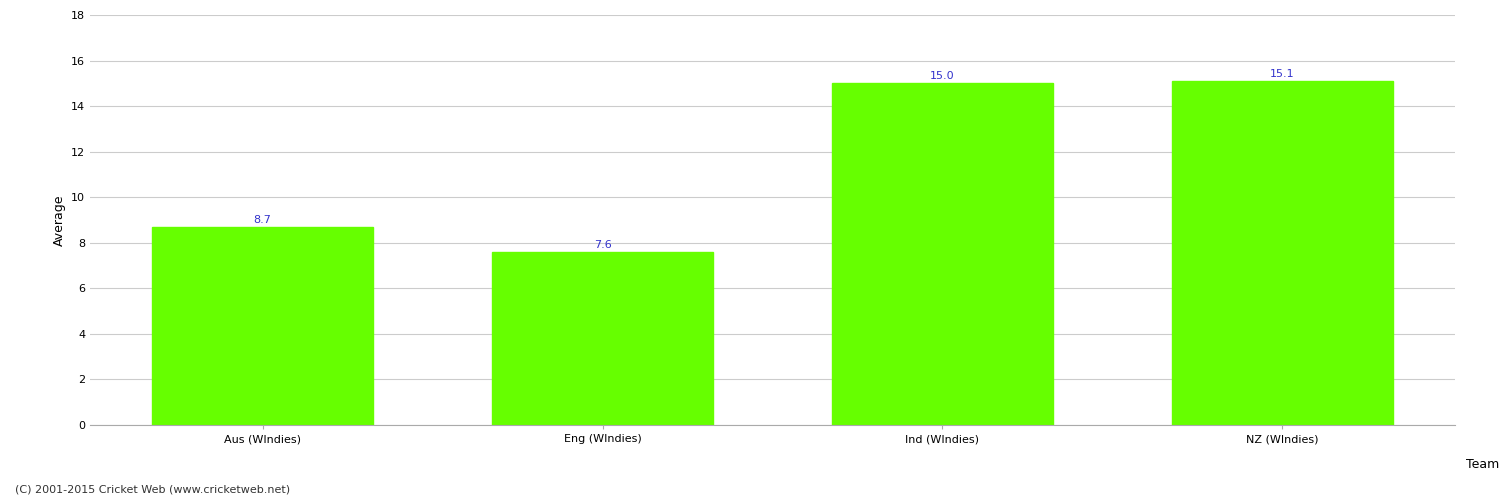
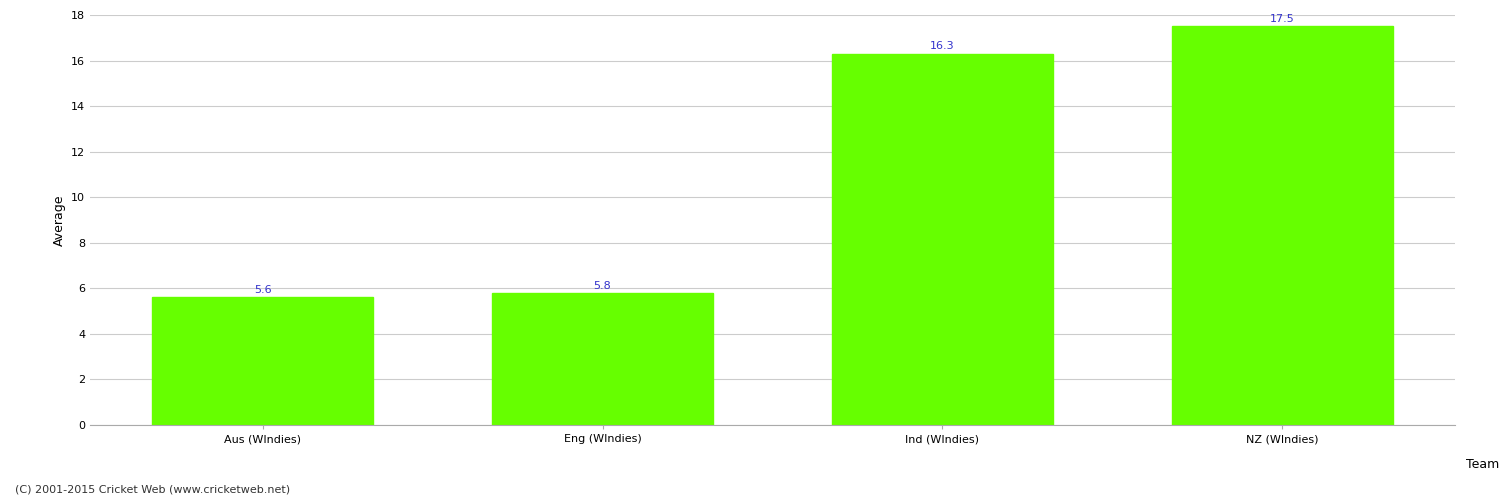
Aus (WIndies): 8.7 -> 5.6
Eng (WIndies): 7.6 -> 5.8
Ind (WIndies): 15.0 -> 16.3
NZ (WIndies): 15.1 -> 17.5
